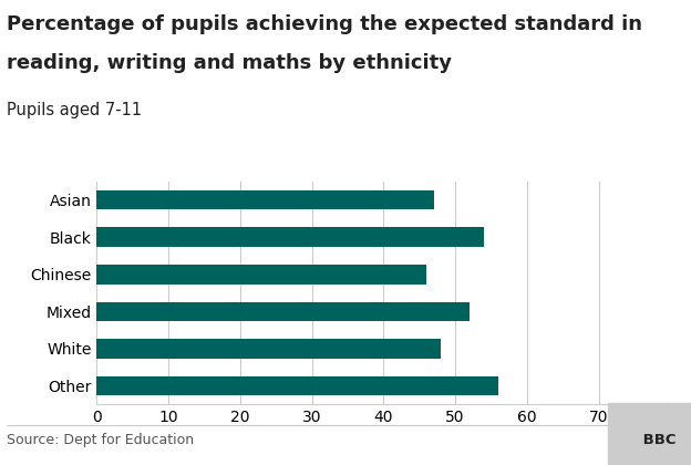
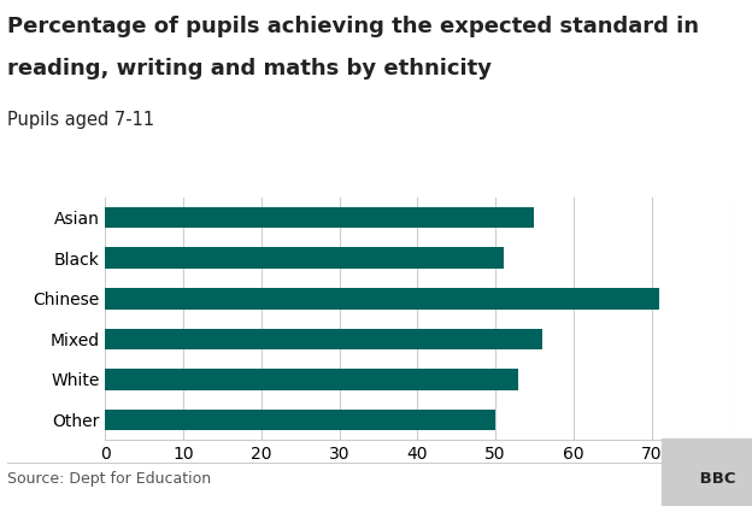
Asian: 47 -> 55
Black: 54 -> 51
Chinese: 46 -> 71
Mixed: 52 -> 56
White: 48 -> 53
Other: 56 -> 50
